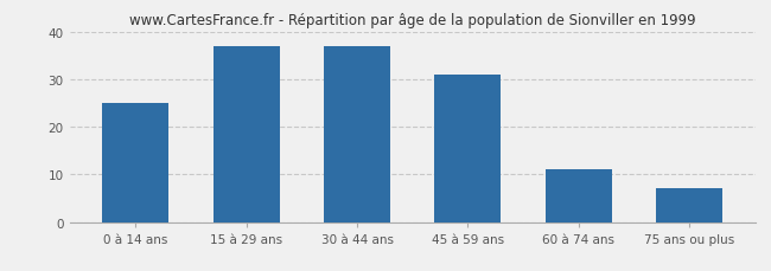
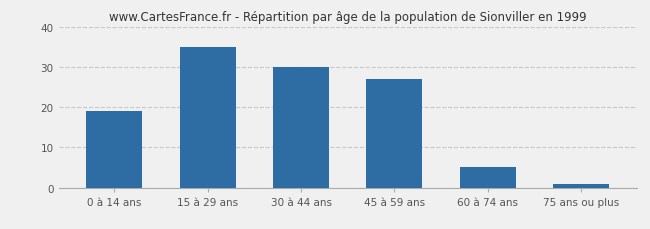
0 à 14 ans: 25 -> 19
15 à 29 ans: 37 -> 35
30 à 44 ans: 37 -> 30
45 à 59 ans: 31 -> 27
60 à 74 ans: 11 -> 5
75 ans ou plus: 7 -> 1
